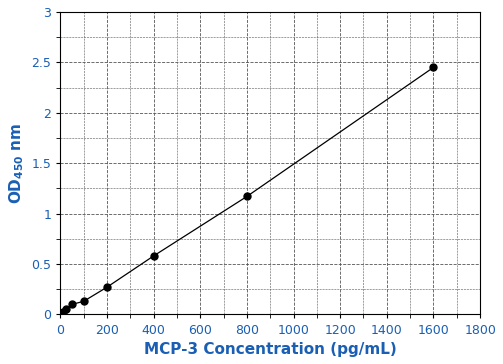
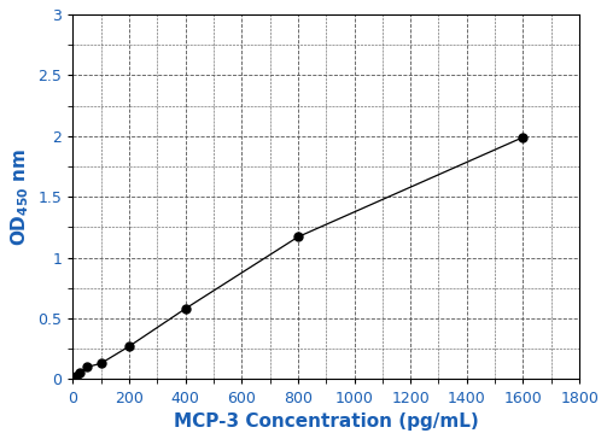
1600: 2.45 -> 1.99
